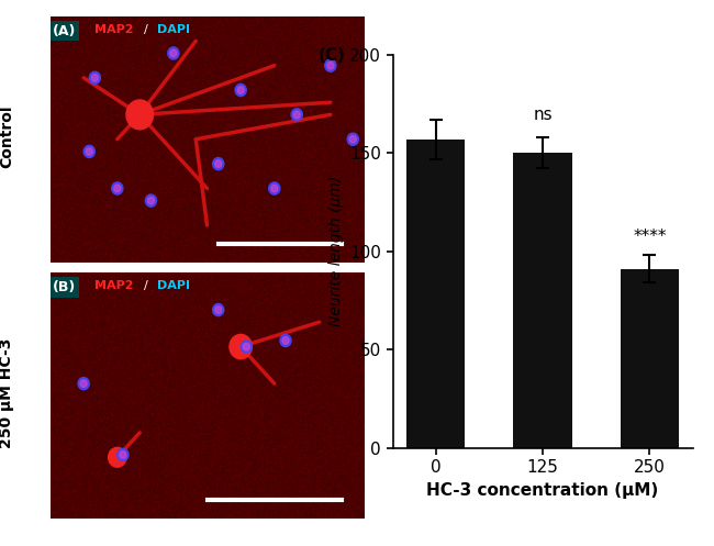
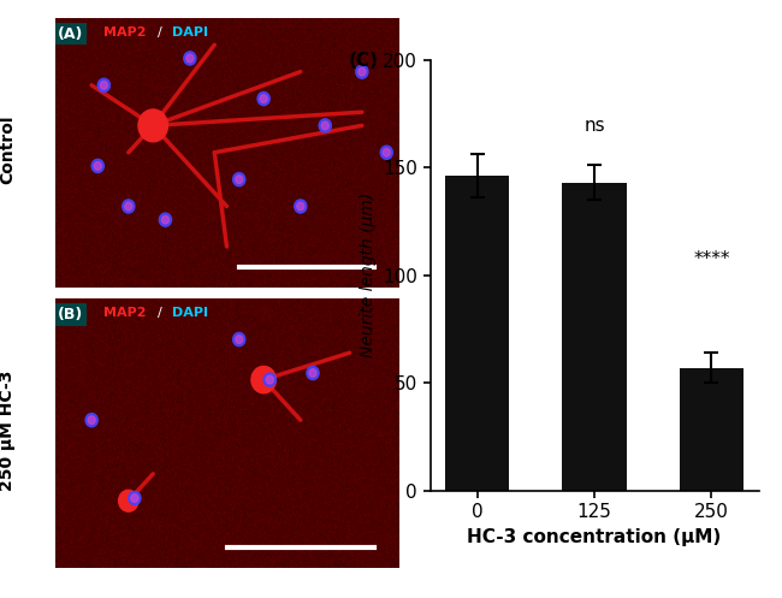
0: 157 -> 146
125: 150 -> 143
250: 91 -> 57
